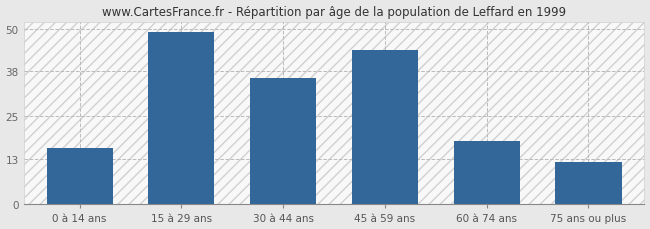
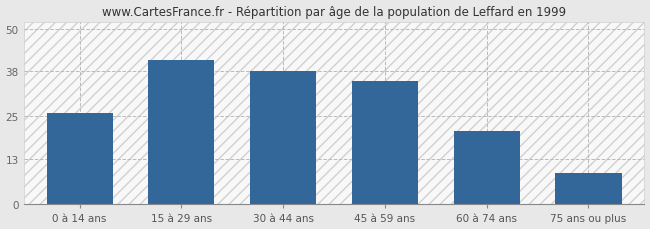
0 à 14 ans: 16 -> 26
15 à 29 ans: 49 -> 41
30 à 44 ans: 36 -> 38
45 à 59 ans: 44 -> 35
60 à 74 ans: 18 -> 21
75 ans ou plus: 12 -> 9
